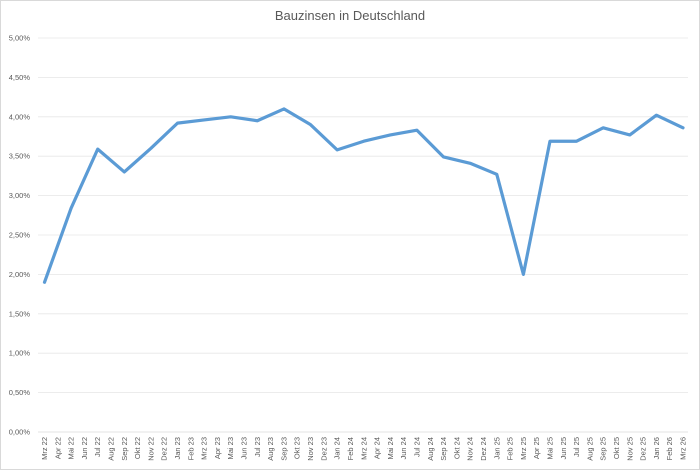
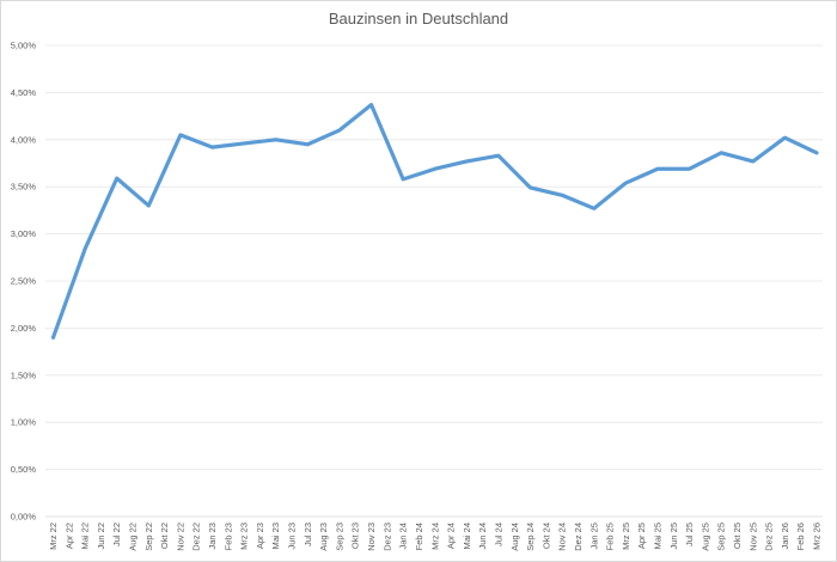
Nov 22: 3,6% -> 4,0%
Nov 23: 3,9% -> 4,4%
Mrz 25: 2,0% -> 3,5%
